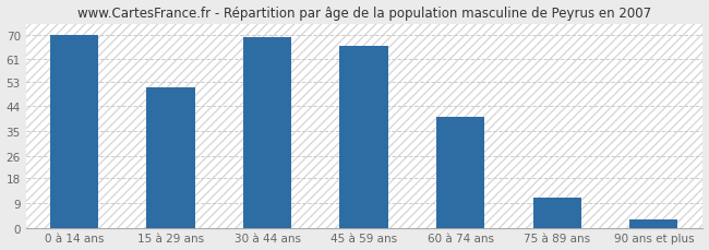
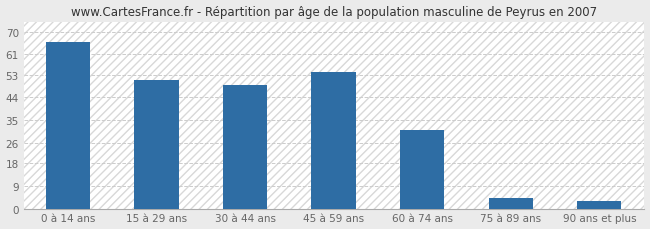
0 à 14 ans: 70 -> 66
30 à 44 ans: 69 -> 49
45 à 59 ans: 66 -> 54
60 à 74 ans: 40 -> 31
75 à 89 ans: 11 -> 4
